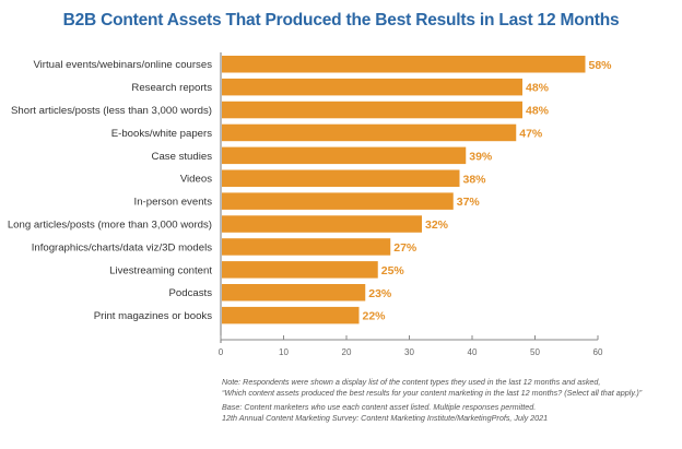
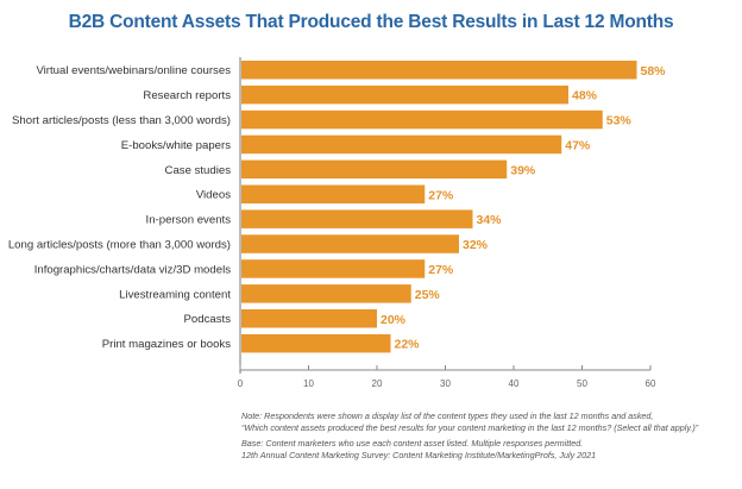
Short articles/posts (less than 3,000 words): 48% -> 53%
Videos: 38% -> 27%
In-person events: 37% -> 34%
Podcasts: 23% -> 20%
